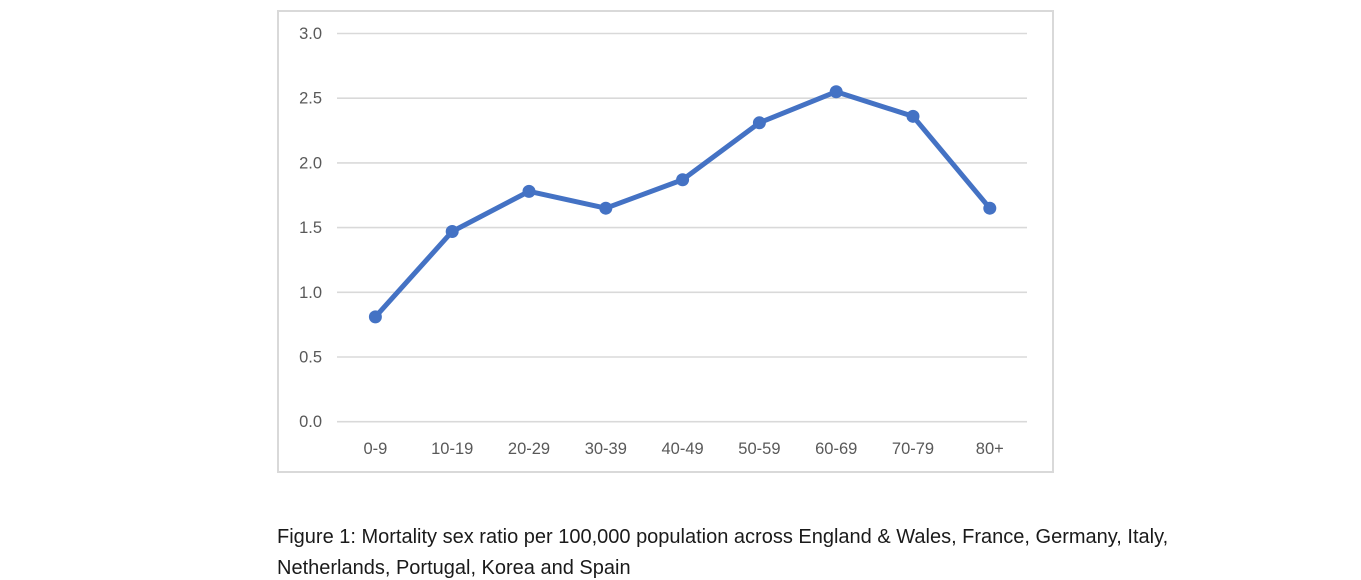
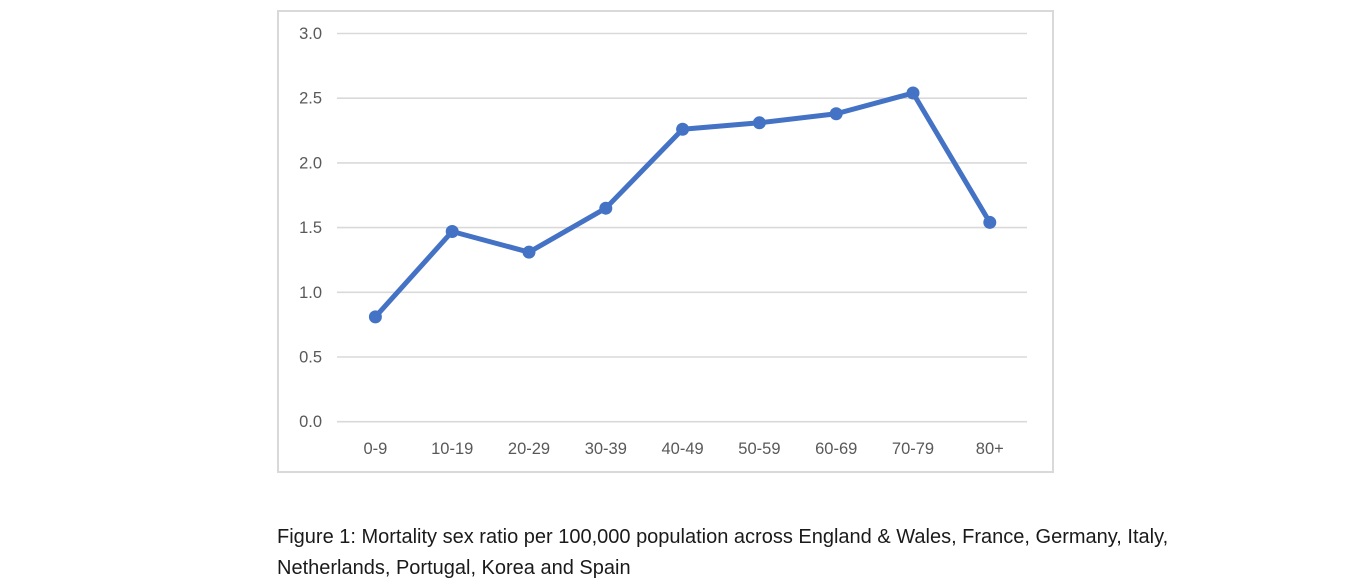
20-29: 1.78 -> 1.31
40-49: 1.87 -> 2.26
60-69: 2.55 -> 2.38
70-79: 2.36 -> 2.54
80+: 1.65 -> 1.54
